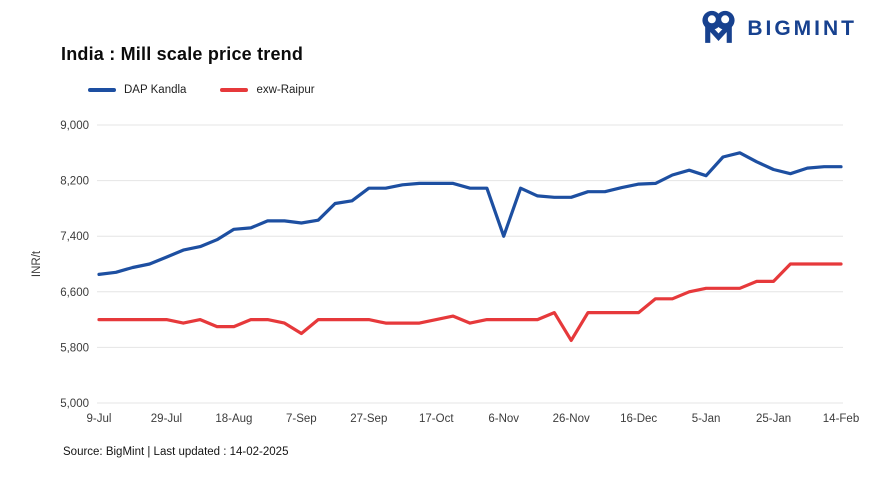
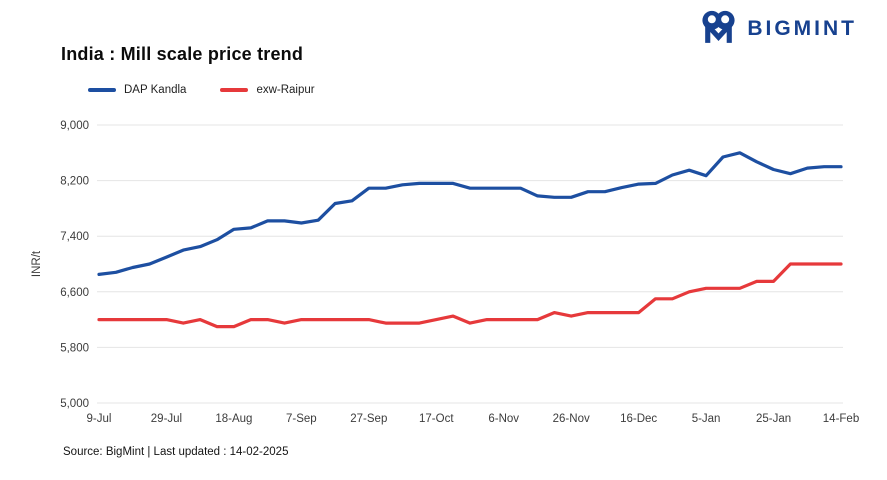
exw-Raipur/7-Sep: 6000 -> 6200
DAP Kandla/6-Nov: 7400 -> 8100
exw-Raipur/26-Nov: 5900 -> 6200
